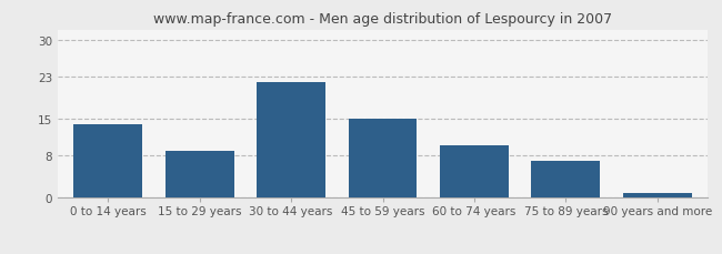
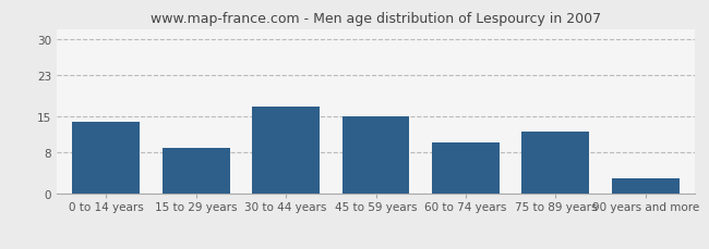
30 to 44 years: 22 -> 17
75 to 89 years: 7 -> 12
90 years and more: 1 -> 3
